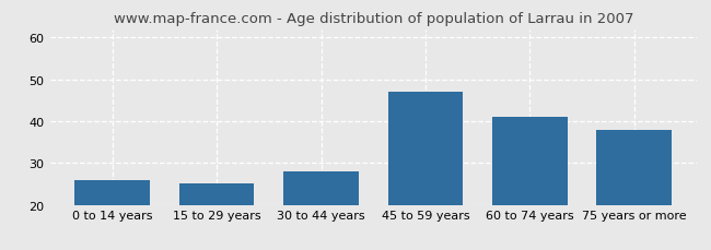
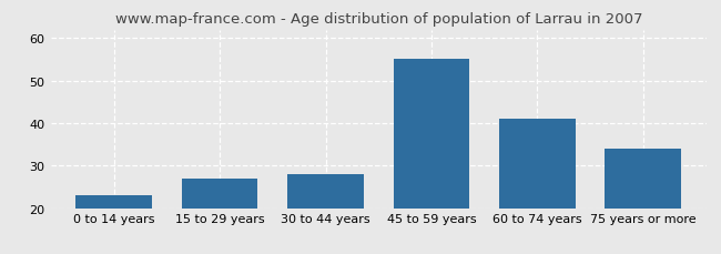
0 to 14 years: 26 -> 23
15 to 29 years: 25 -> 27
45 to 59 years: 47 -> 55
75 years or more: 38 -> 34
